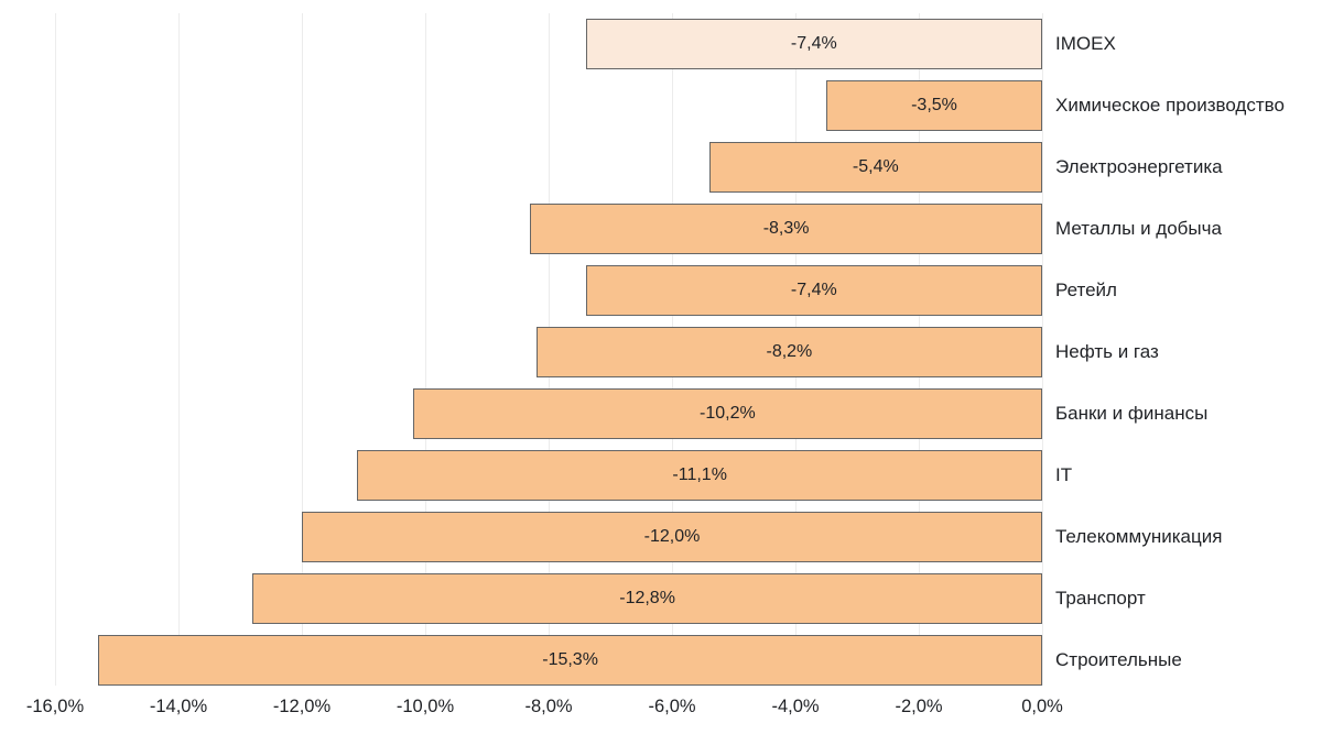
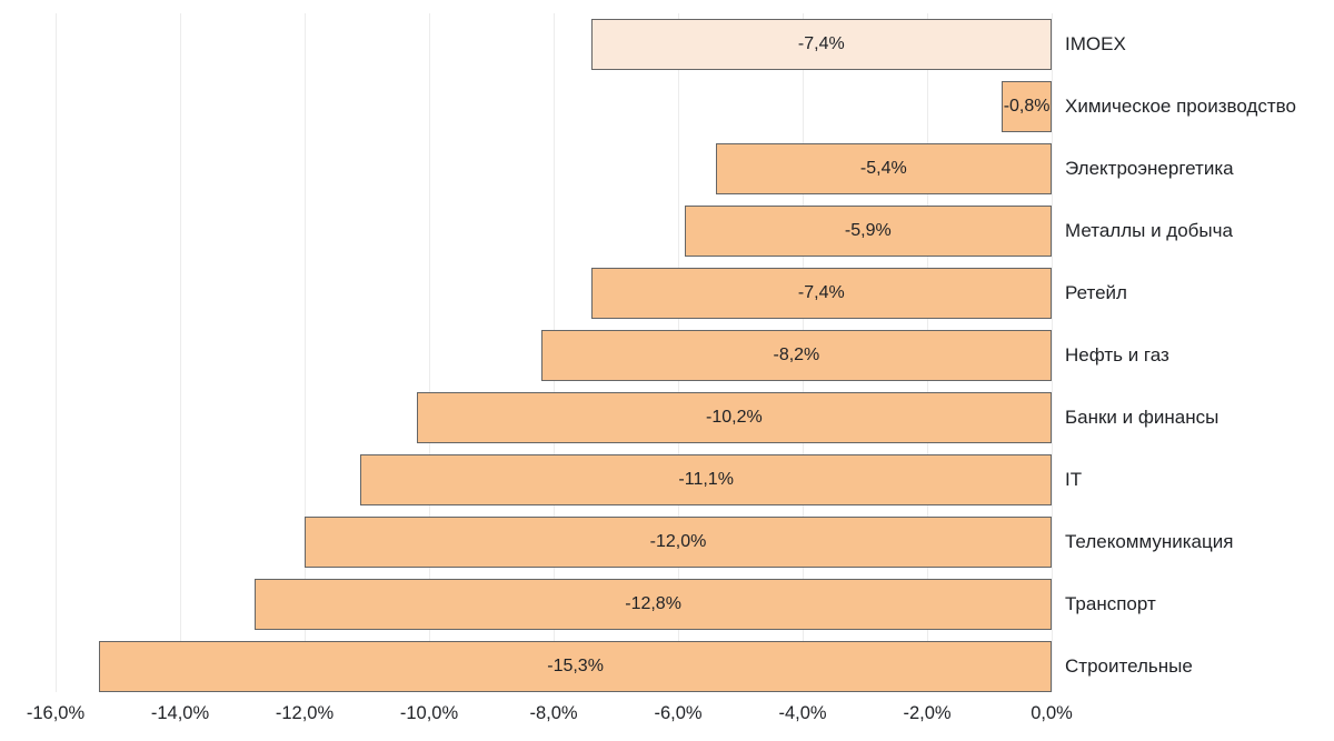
Химическое производство: -3,5% -> -0,8%
Металлы и добыча: -8,3% -> -5,9%
